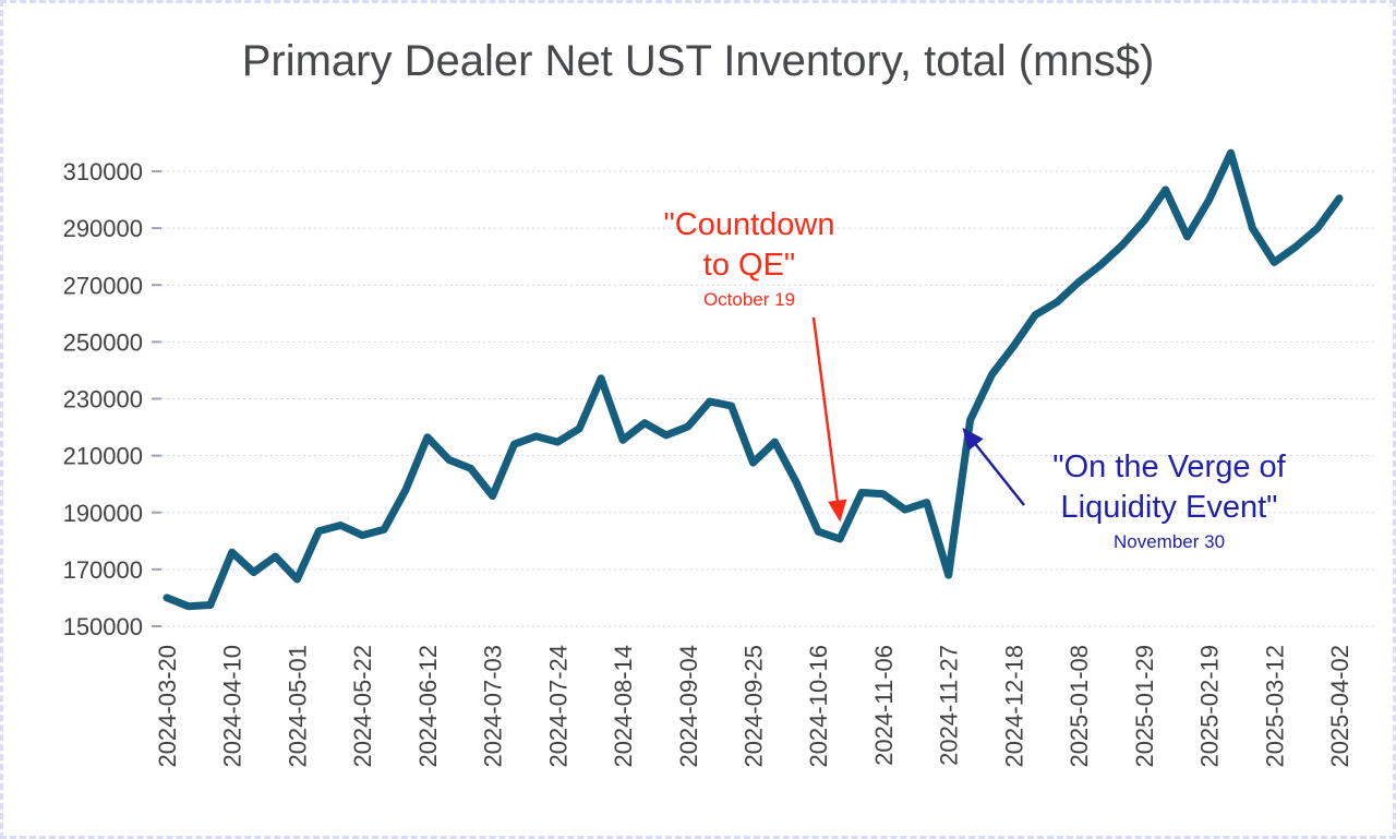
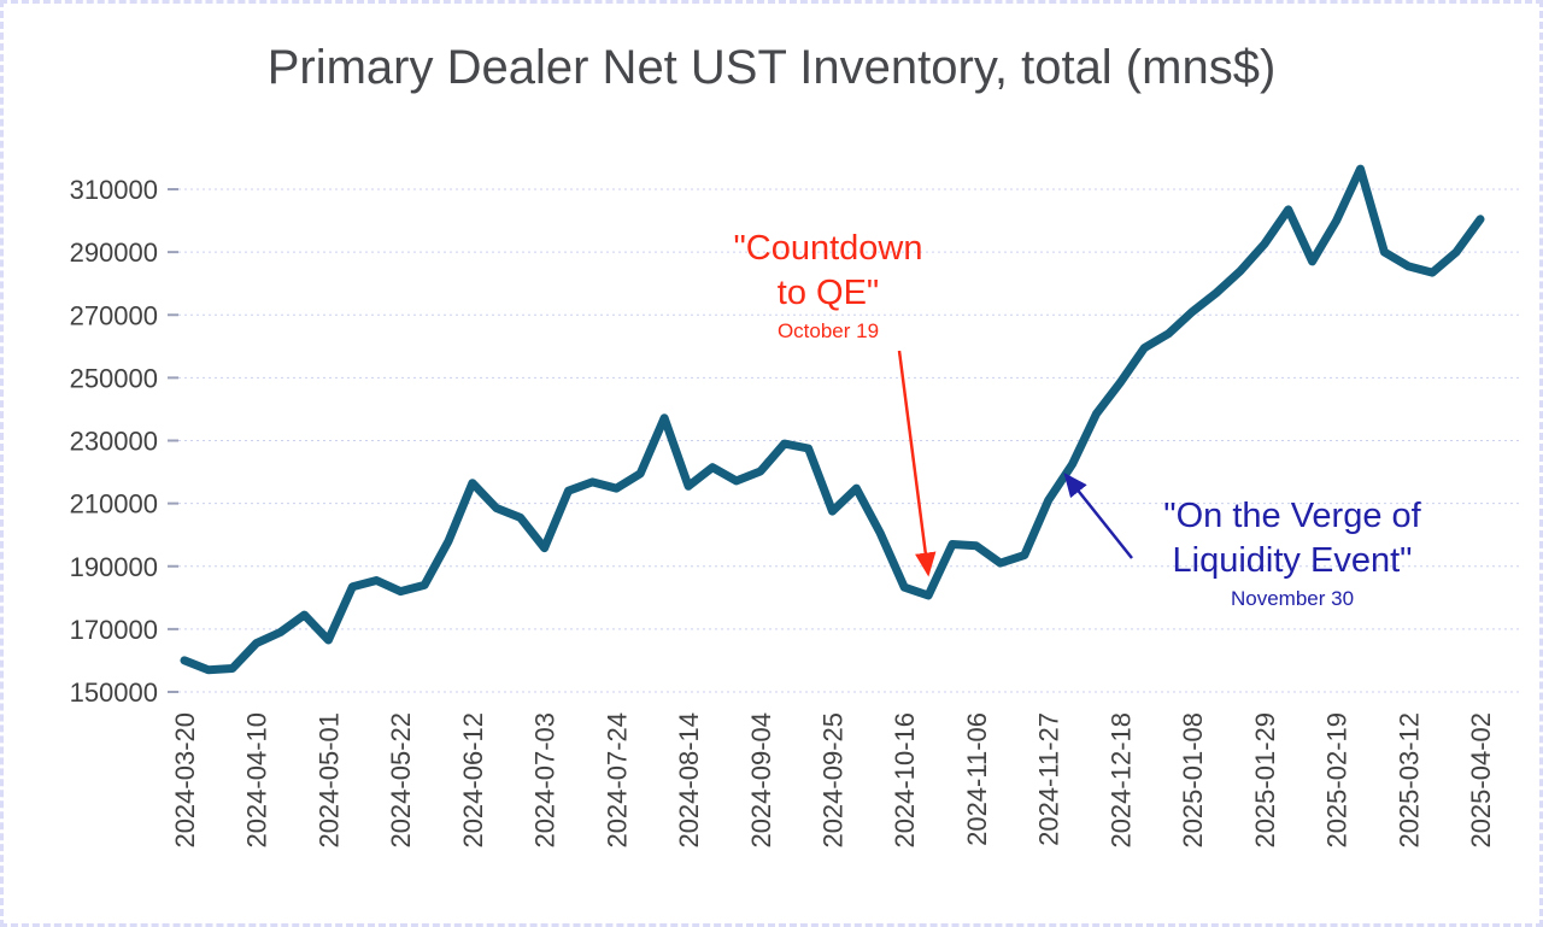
2024-04-10: 176000 -> 166000
2024-11-27: 168000 -> 211000
2025-03-12: 278000 -> 286000
